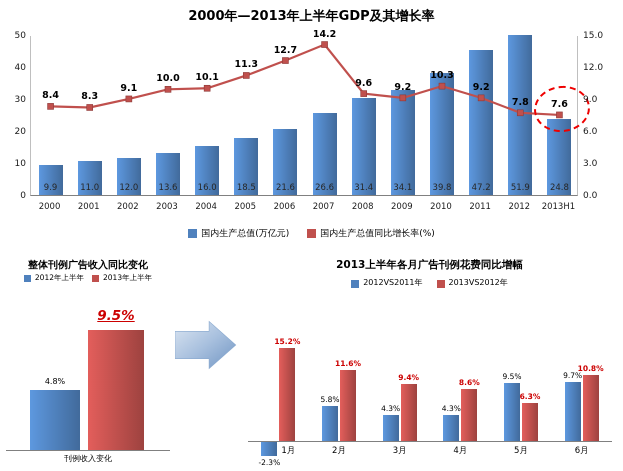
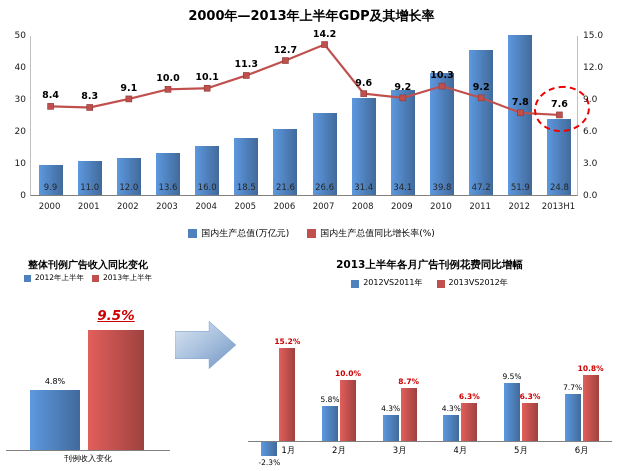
2013上半年各月广告刊例花费同比增幅/2013VS2012年/2月: 11.6% -> 10.0%
2013上半年各月广告刊例花费同比增幅/2013VS2012年/3月: 9.4% -> 8.7%
2013上半年各月广告刊例花费同比增幅/2013VS2012年/4月: 8.6% -> 6.3%
2013上半年各月广告刊例花费同比增幅/2012VS2011年/6月: 9.7% -> 7.7%
